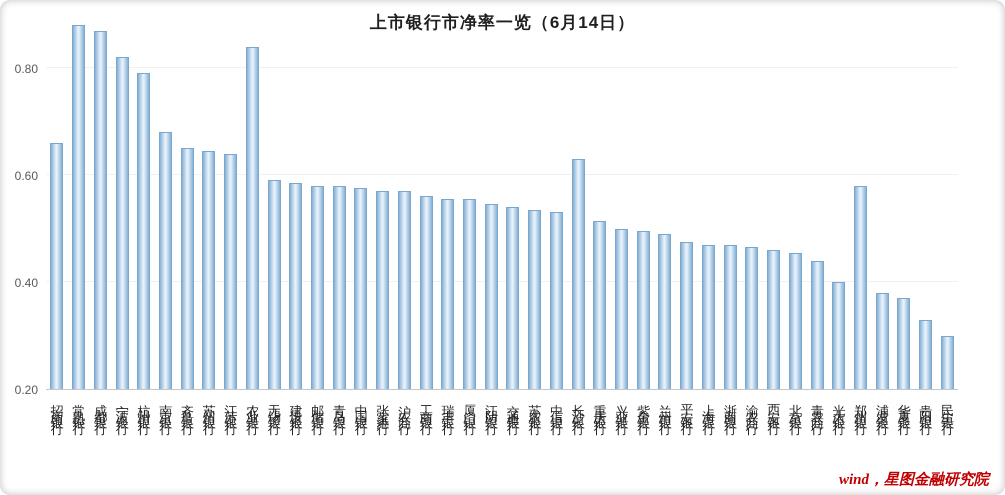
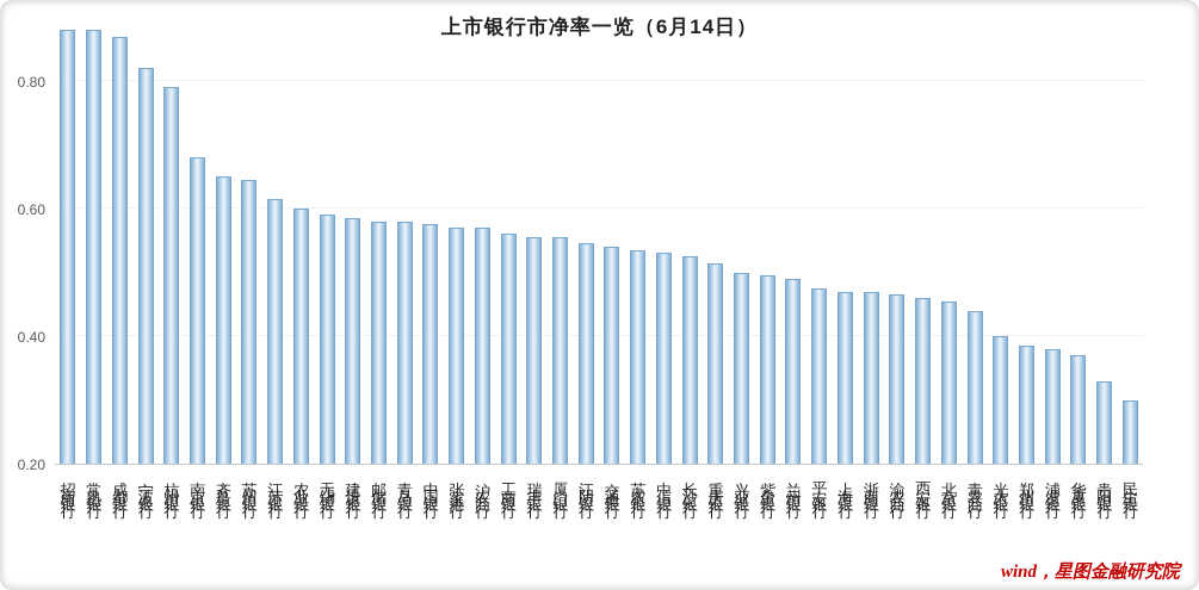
招商银行: 0.66 -> 0.88
江苏银行: 0.64 -> 0.61
农业银行: 0.84 -> 0.60
长沙银行: 0.63 -> 0.53
郑州银行: 0.58 -> 0.39
